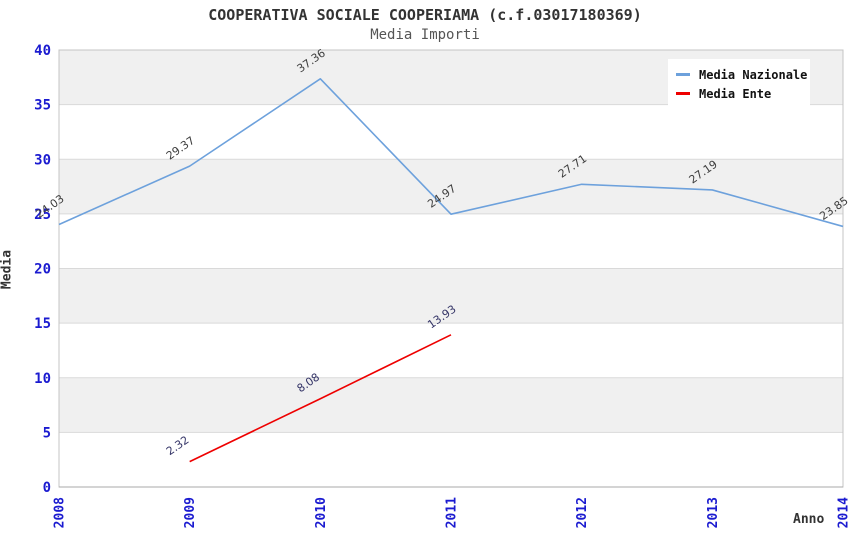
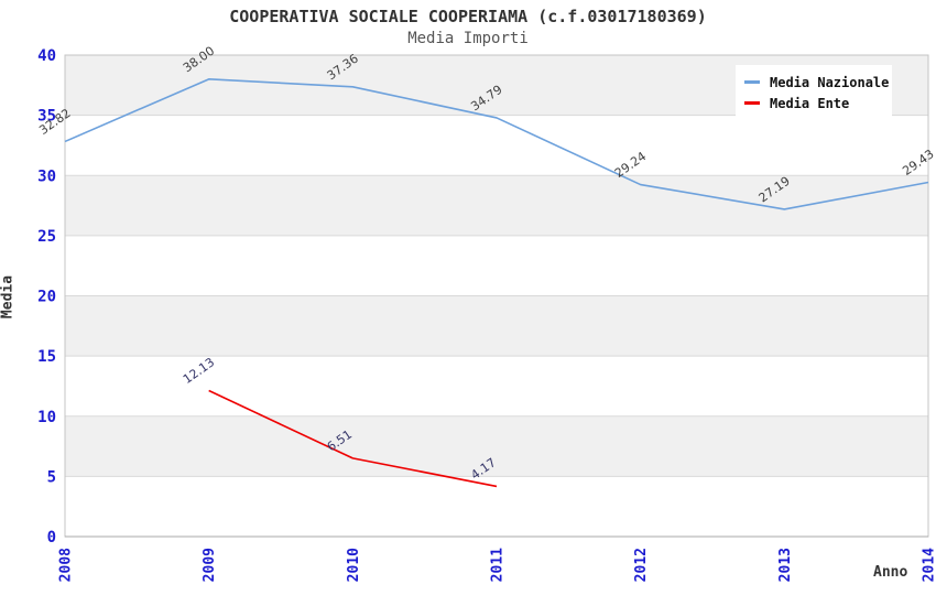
Media Nazionale/2008: 24.03 -> 32.82
Media Nazionale/2009: 29.37 -> 38.00
Media Ente/2009: 2.32 -> 12.13
Media Ente/2010: 8.08 -> 6.51
Media Nazionale/2011: 24.97 -> 34.79
Media Ente/2011: 13.93 -> 4.17
Media Nazionale/2012: 27.71 -> 29.24
Media Nazionale/2014: 23.85 -> 29.43
